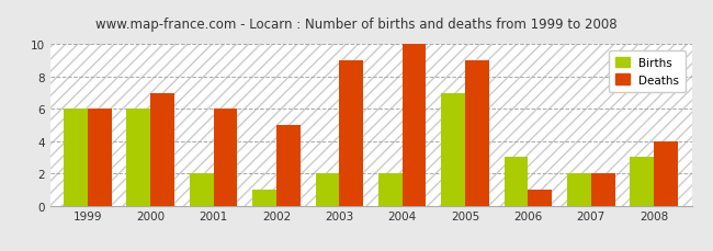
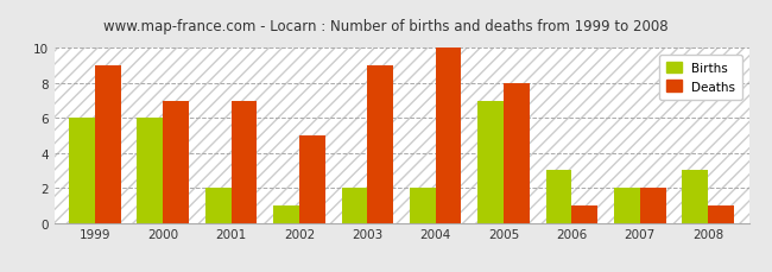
Deaths/1999: 6 -> 9
Deaths/2001: 6 -> 7
Deaths/2005: 9 -> 8
Deaths/2008: 4 -> 1
